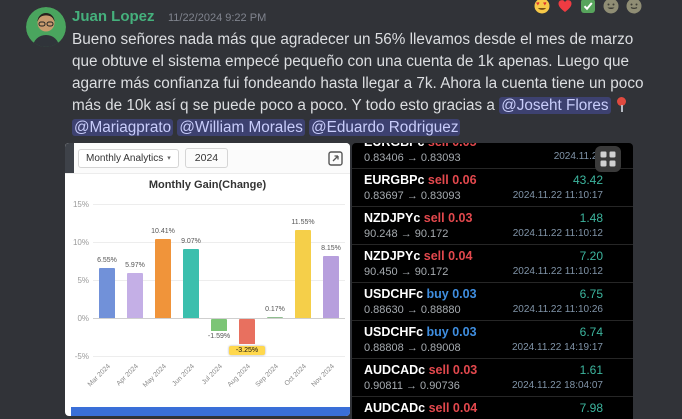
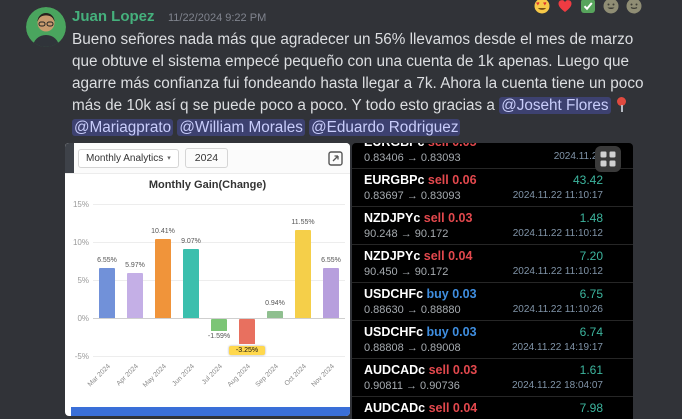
Sep 2024: 0.17% -> 0.94%
Nov 2024: 8.15% -> 6.55%
